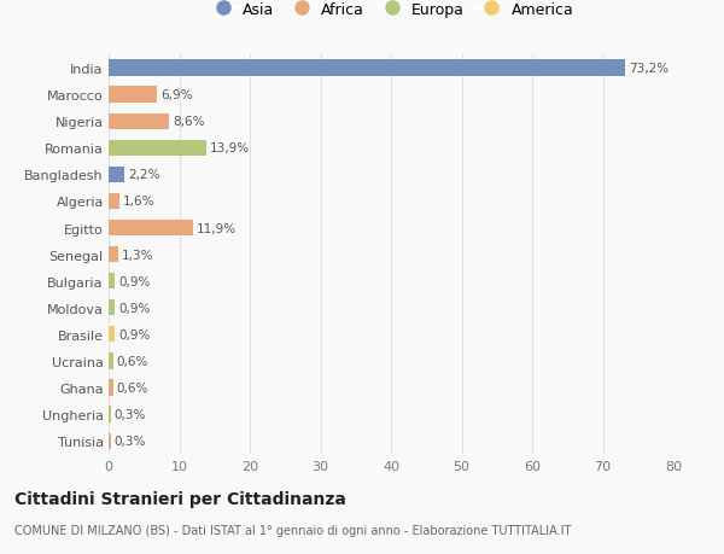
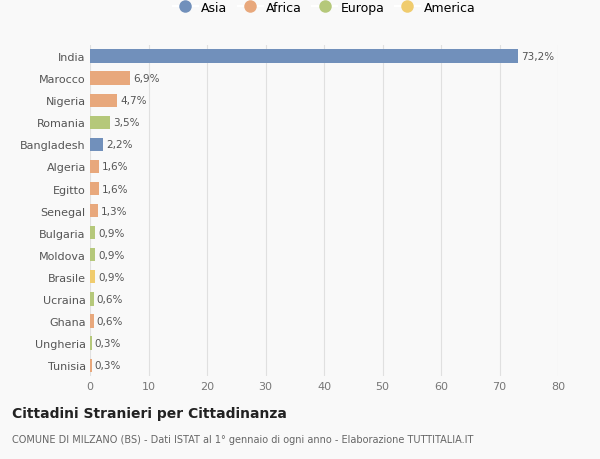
Nigeria: 8,6% -> 4,7%
Romania: 13,9% -> 3,5%
Egitto: 11,9% -> 1,6%
